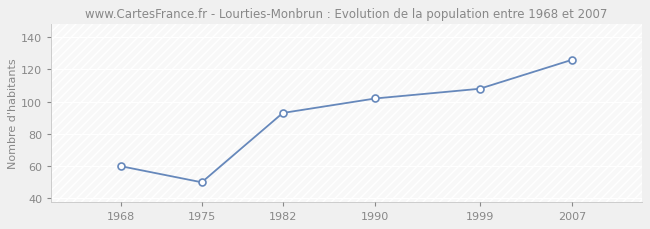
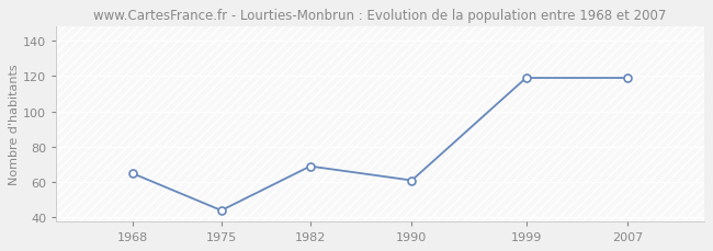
1968: 60 -> 65
1975: 50 -> 44
1982: 93 -> 69
1990: 102 -> 61
1999: 108 -> 119
2007: 126 -> 119
